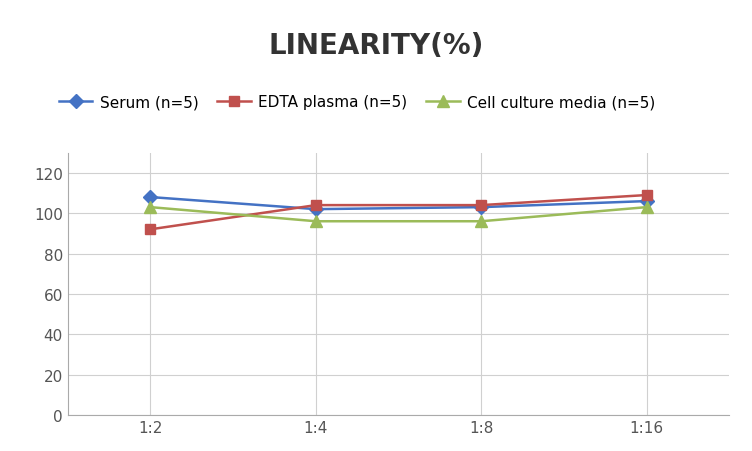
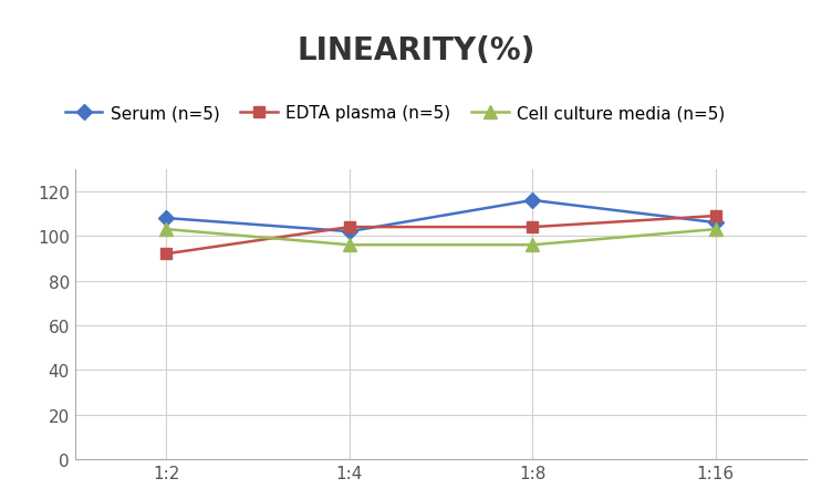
Serum (n=5)/1:8: 103 -> 116
